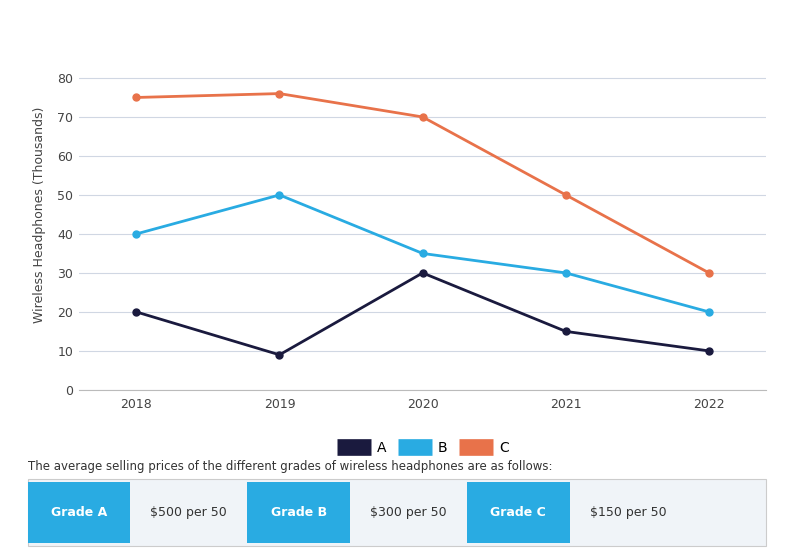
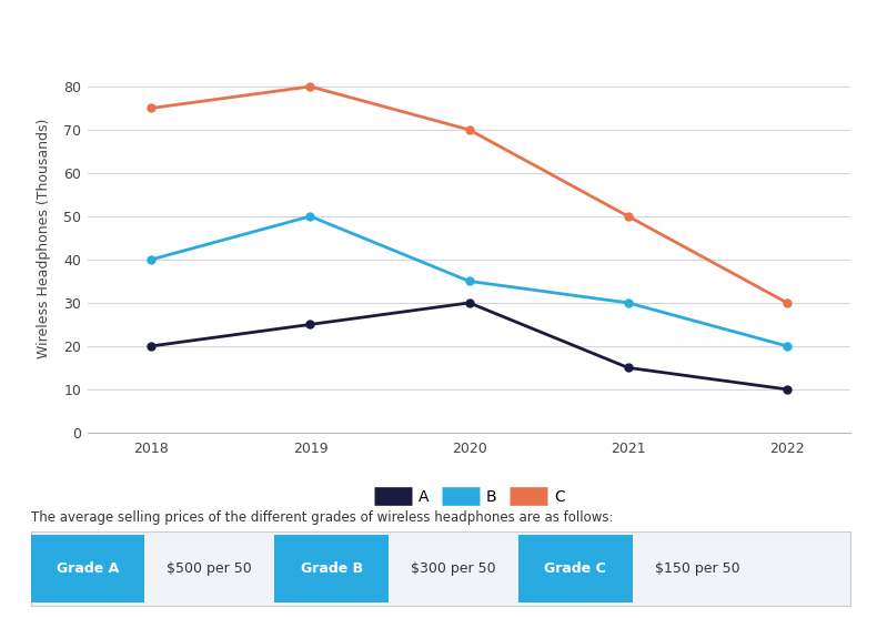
A/2019: 9 -> 25
C/2019: 76 -> 80
